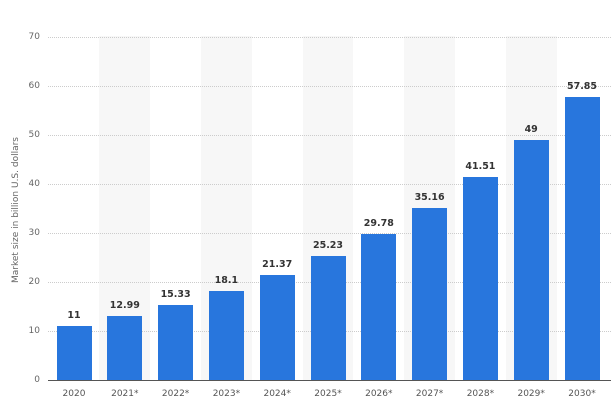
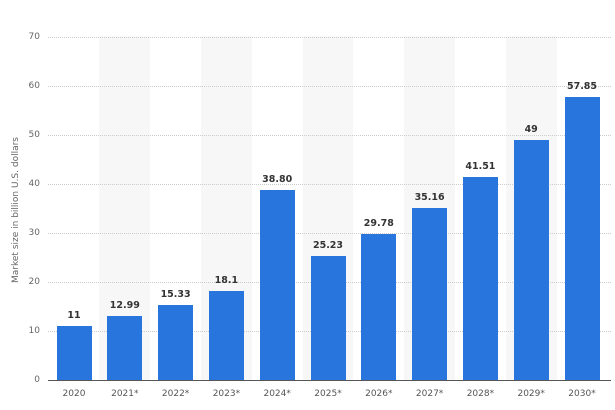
2024*: 21.37 -> 38.80
